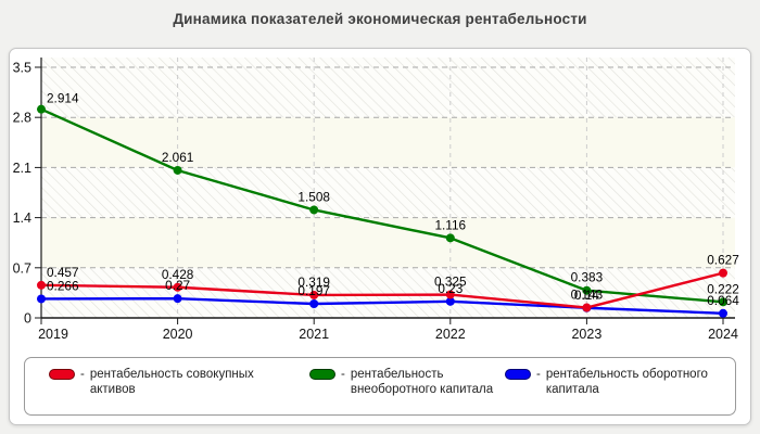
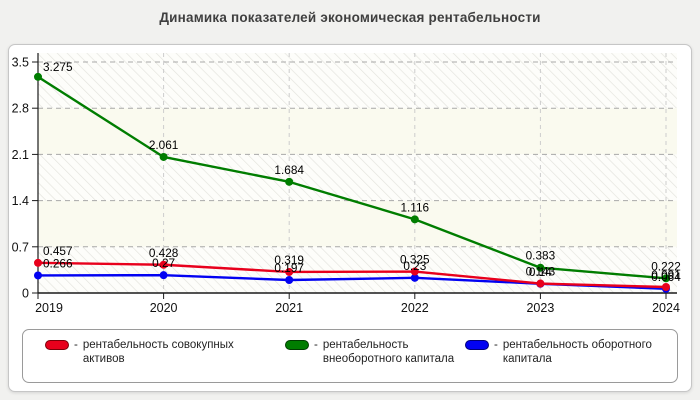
рентабельность внеоборотного капитала/2019: 2.914 -> 3.275
рентабельность внеоборотного капитала/2021: 1.508 -> 1.684
рентабельность совокупных активов/2024: 0.627 -> 0.091
